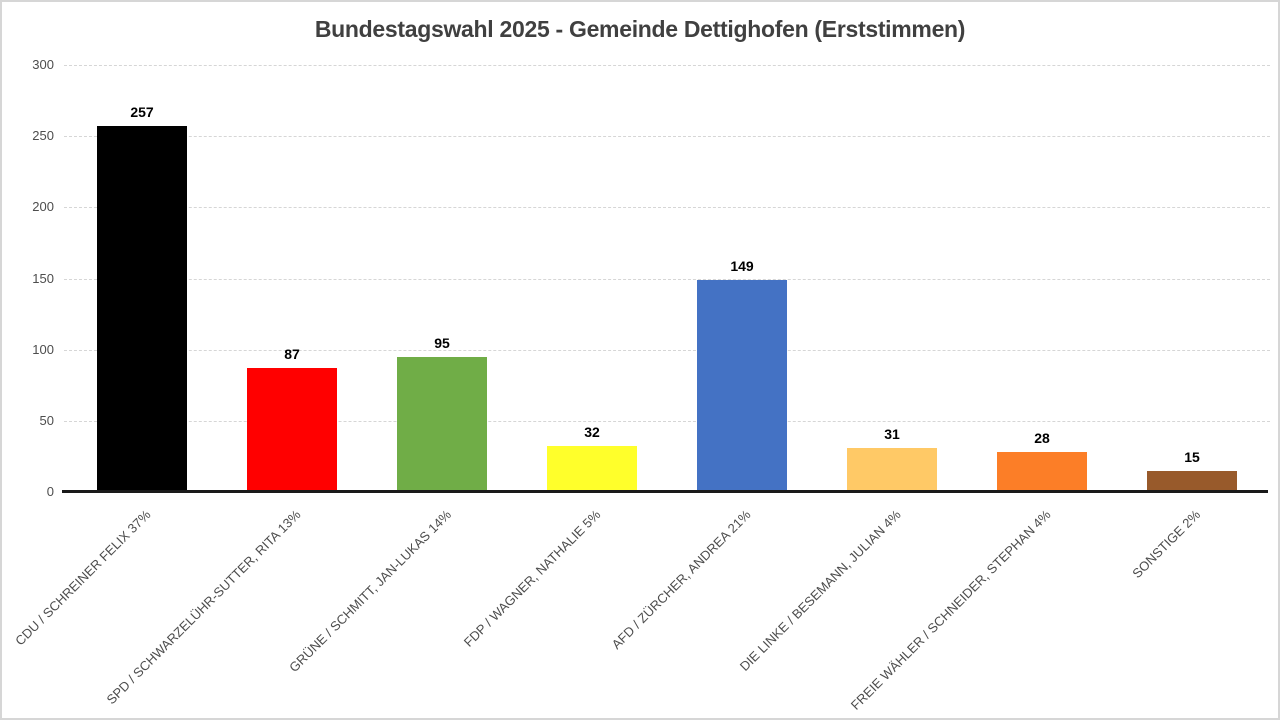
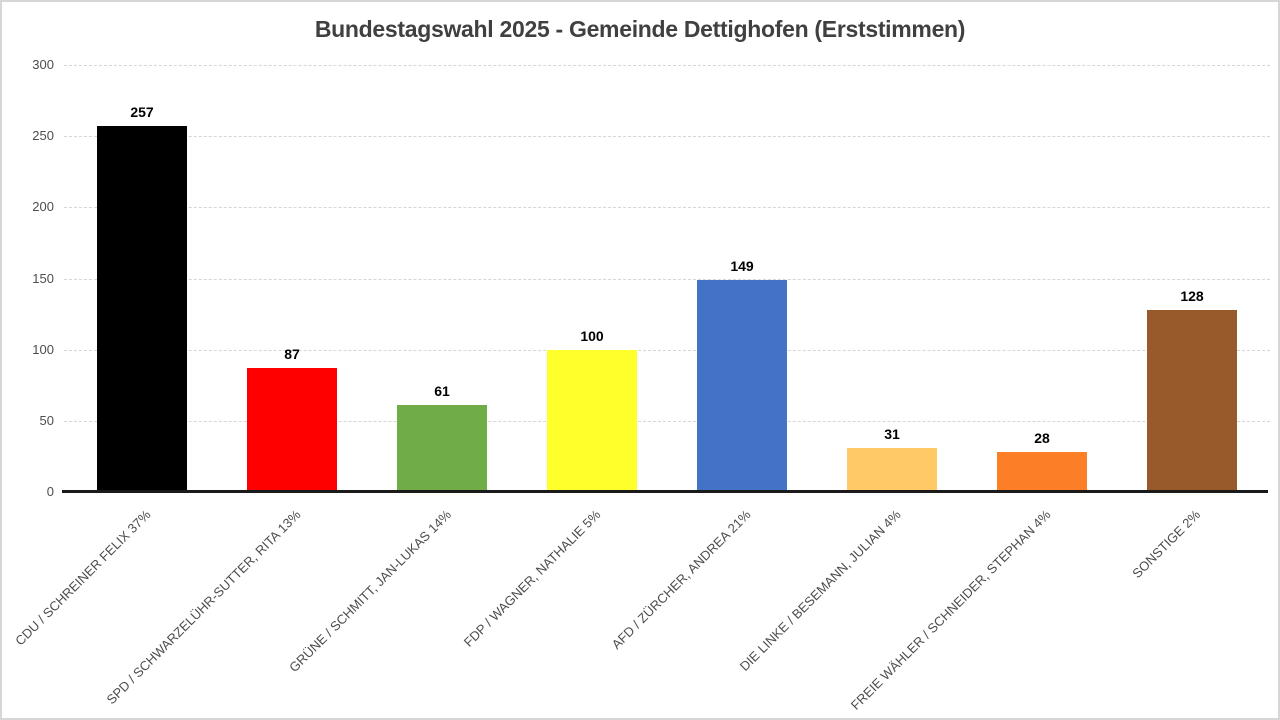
GRÜNE / SCHMITT, JAN-LUKAS 14%: 95 -> 61
FDP / WAGNER, NATHALIE 5%: 32 -> 100
SONSTIGE 2%: 15 -> 128
